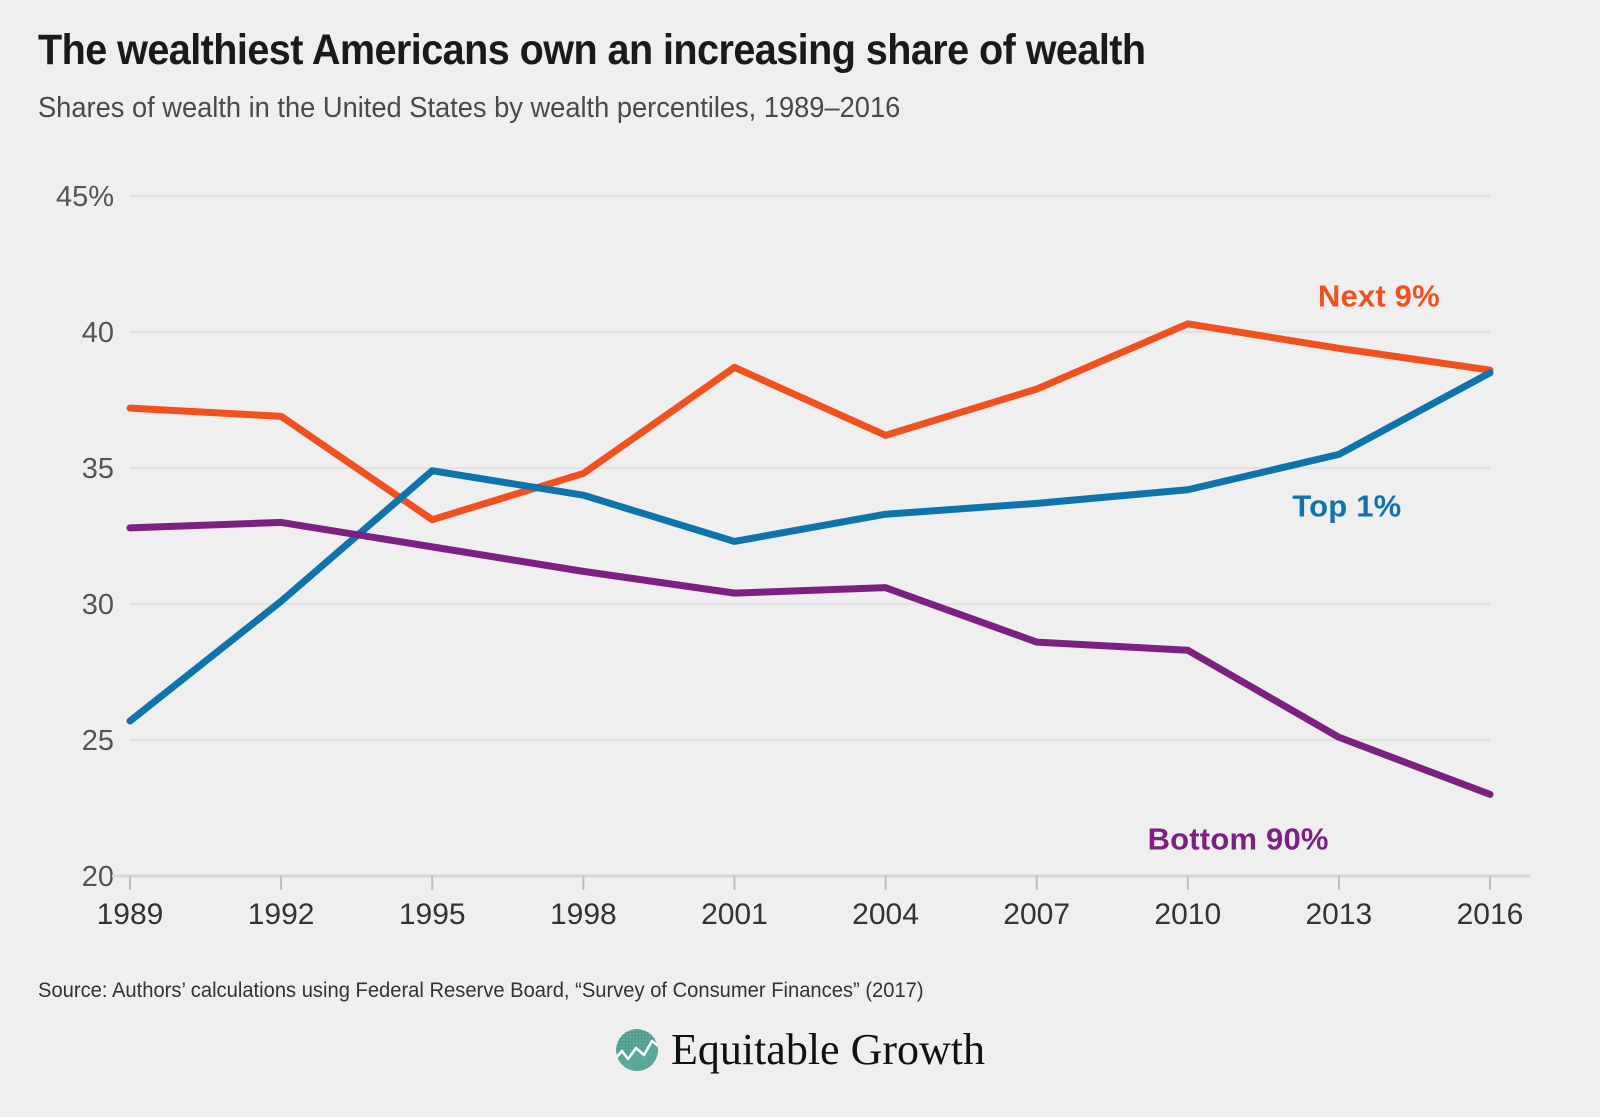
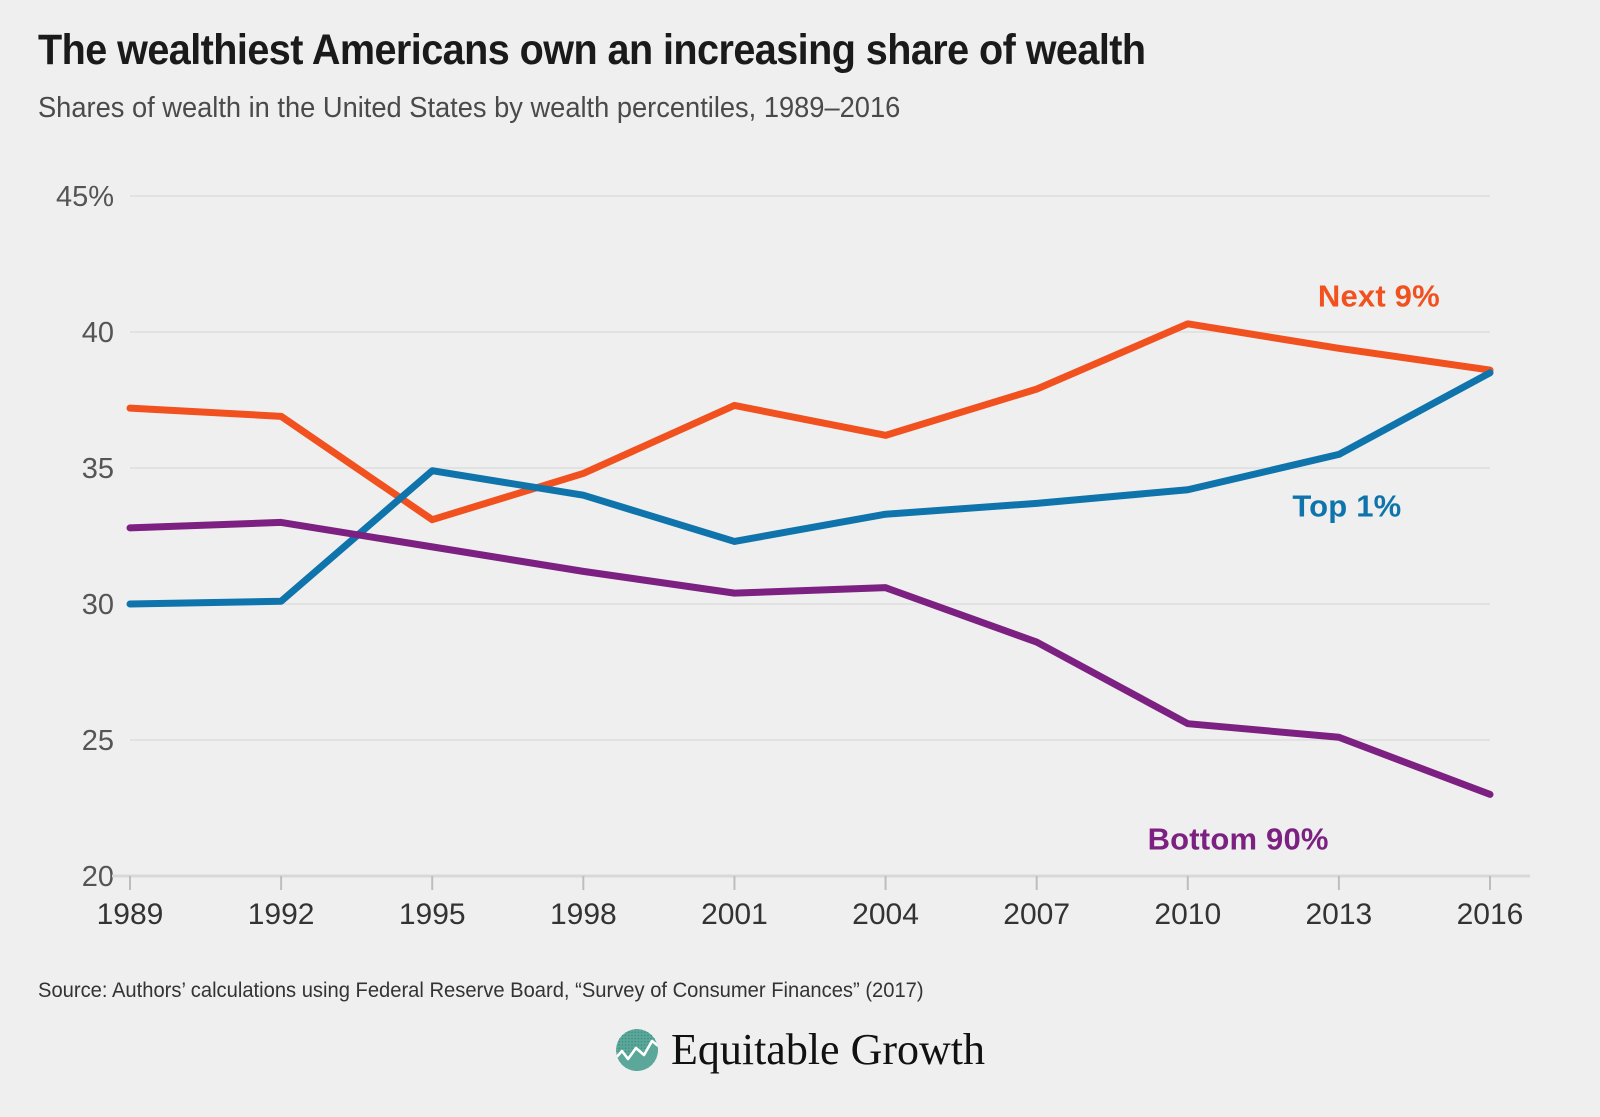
Top 1%/1989: 25.7% -> 30.0%
Next 9%/2001: 38.7% -> 37.3%
Bottom 90%/2010: 28.3% -> 25.6%
